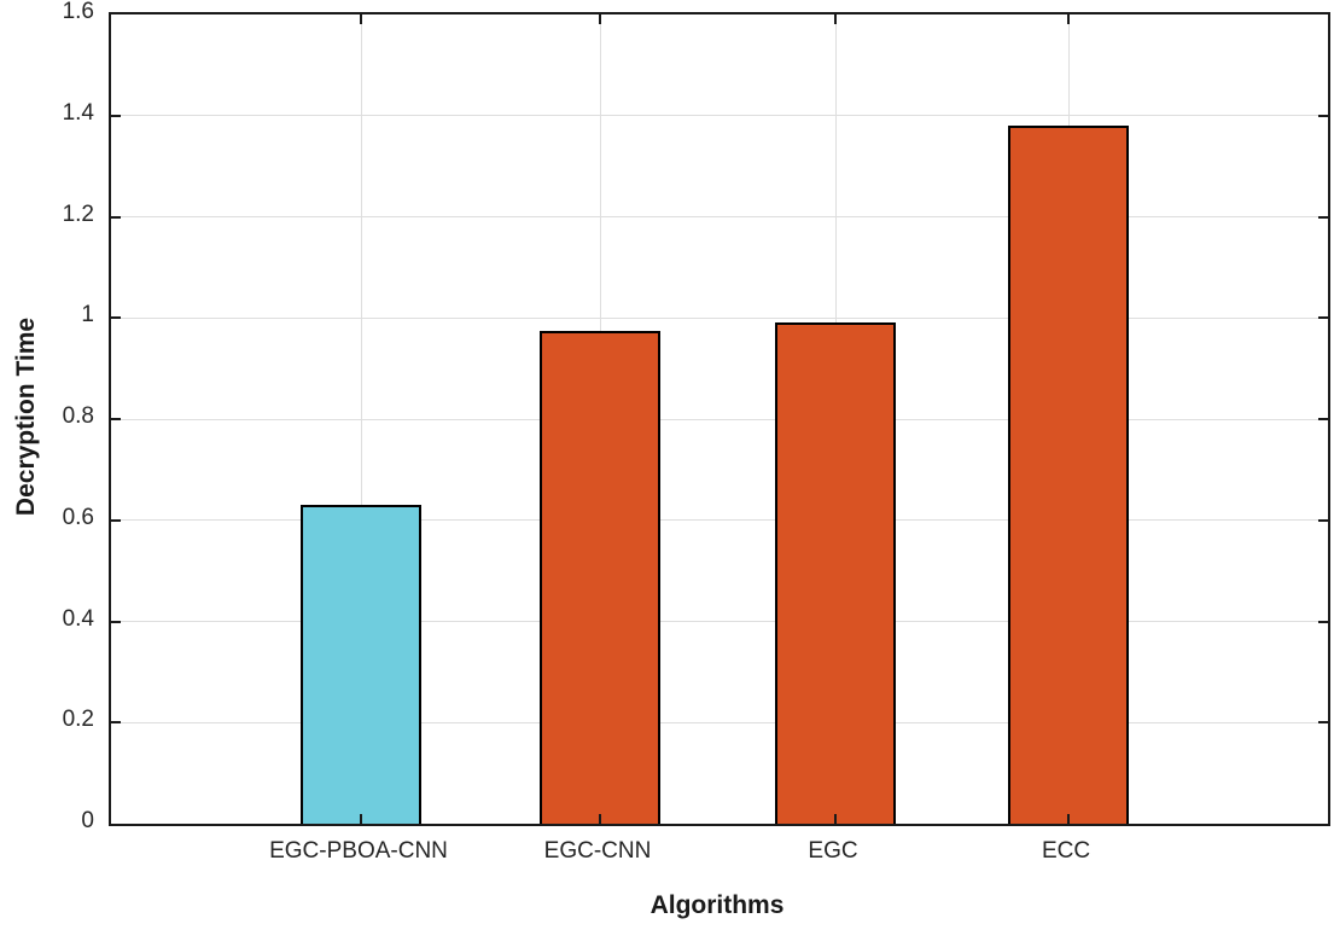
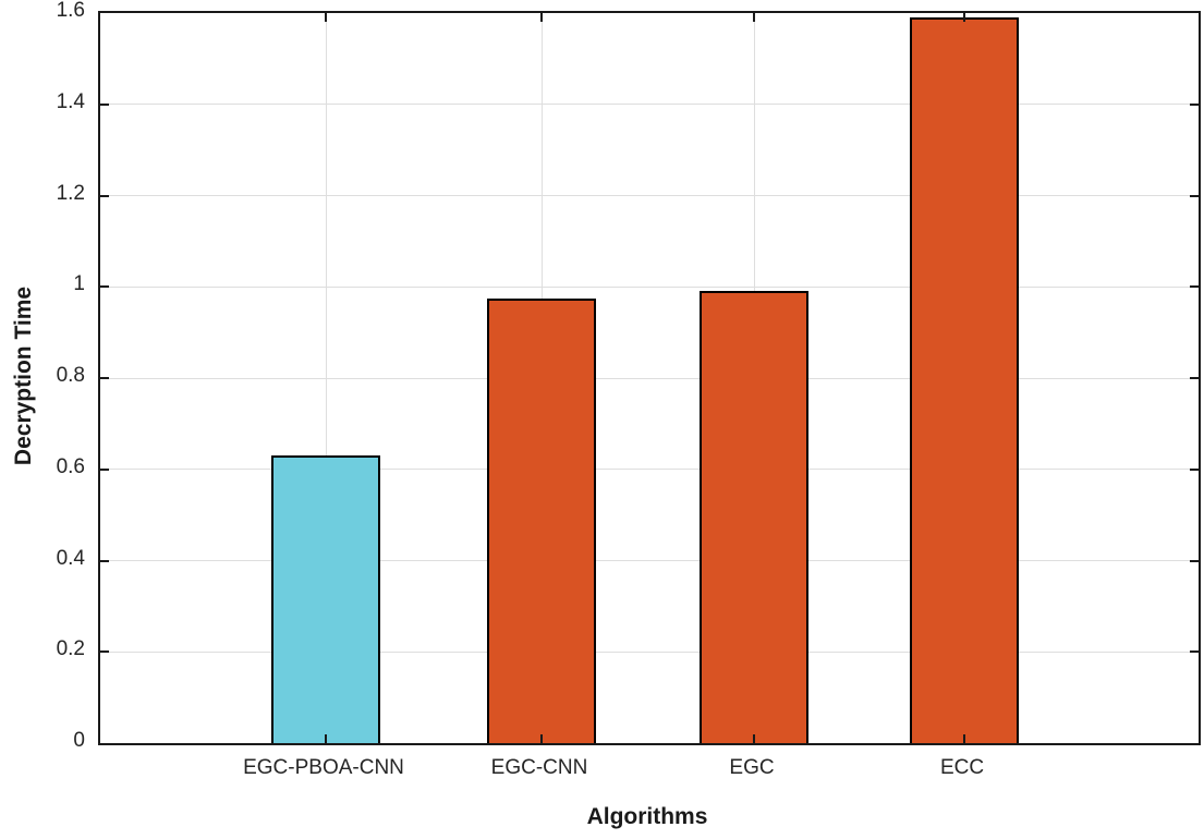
ECC: 1.38 -> 1.59
